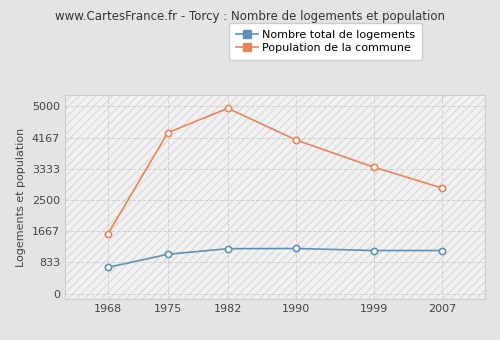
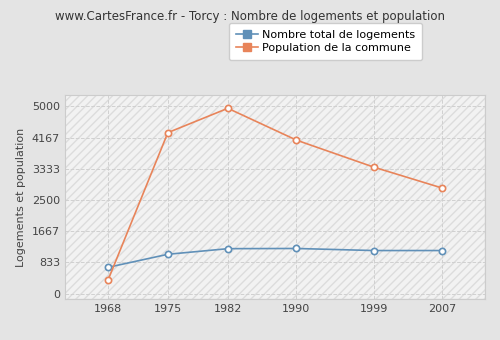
Population de la commune/1968: 1590 -> 350
